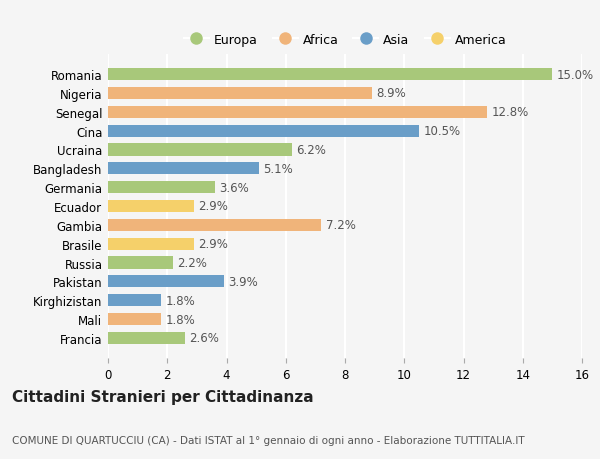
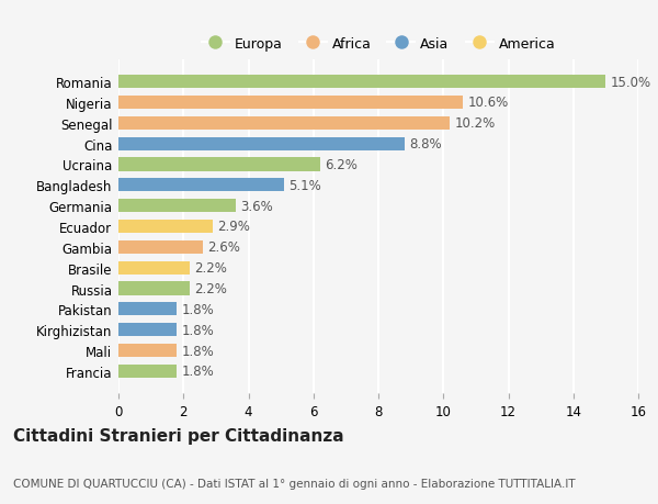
Nigeria: 8.9% -> 10.6%
Senegal: 12.8% -> 10.2%
Cina: 10.5% -> 8.8%
Gambia: 7.2% -> 2.6%
Brasile: 2.9% -> 2.2%
Pakistan: 3.9% -> 1.8%
Francia: 2.6% -> 1.8%
